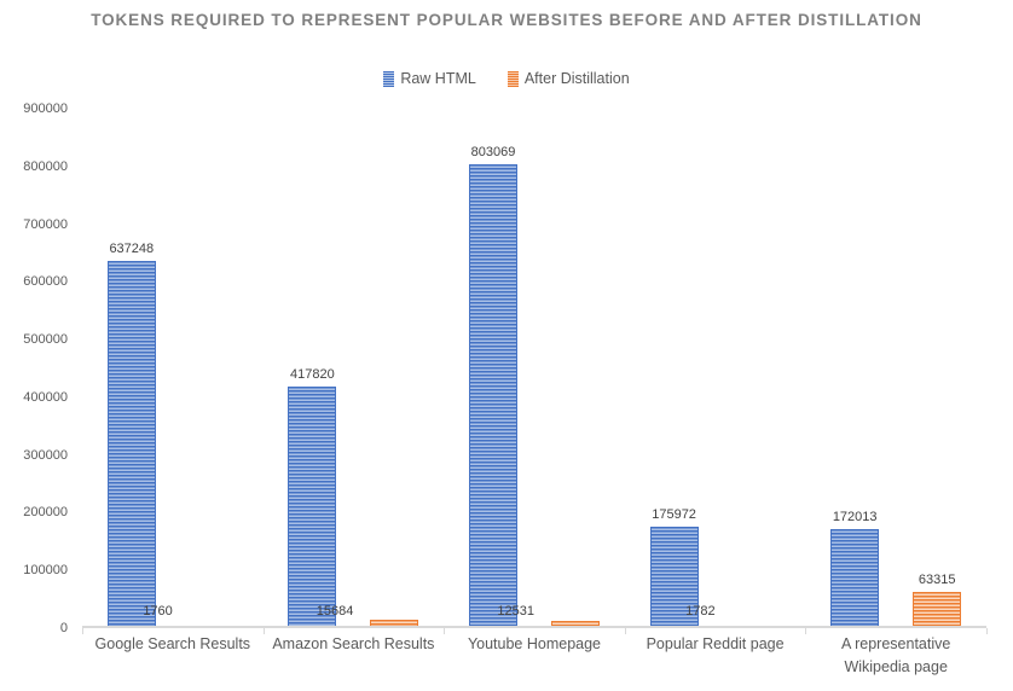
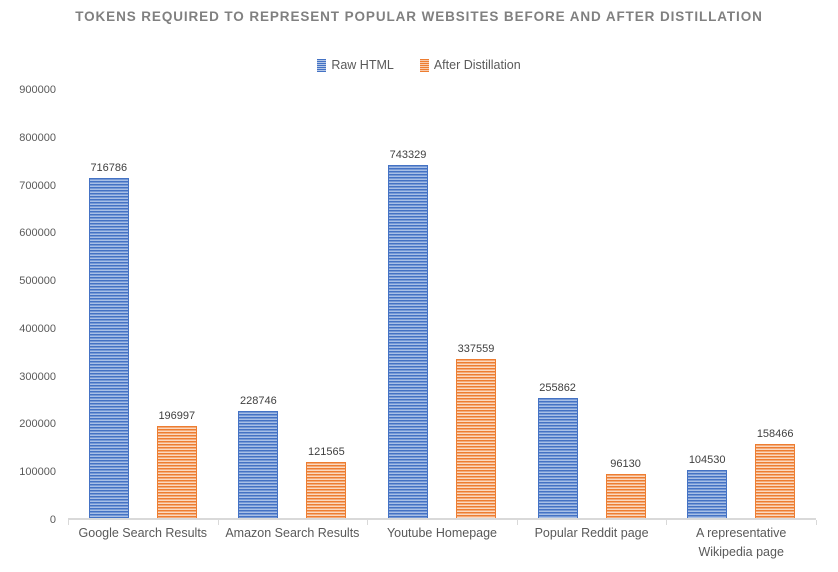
Raw HTML/Google Search Results: 637248 -> 716786
After Distillation/Google Search Results: 1760 -> 196997
Raw HTML/Amazon Search Results: 417820 -> 228746
After Distillation/Amazon Search Results: 15684 -> 121565
Raw HTML/Youtube Homepage: 803069 -> 743329
After Distillation/Youtube Homepage: 12531 -> 337559
Raw HTML/Popular Reddit page: 175972 -> 255862
After Distillation/Popular Reddit page: 1782 -> 96130
Raw HTML/A representative Wikipedia page: 172013 -> 104530
After Distillation/A representative Wikipedia page: 63315 -> 158466
